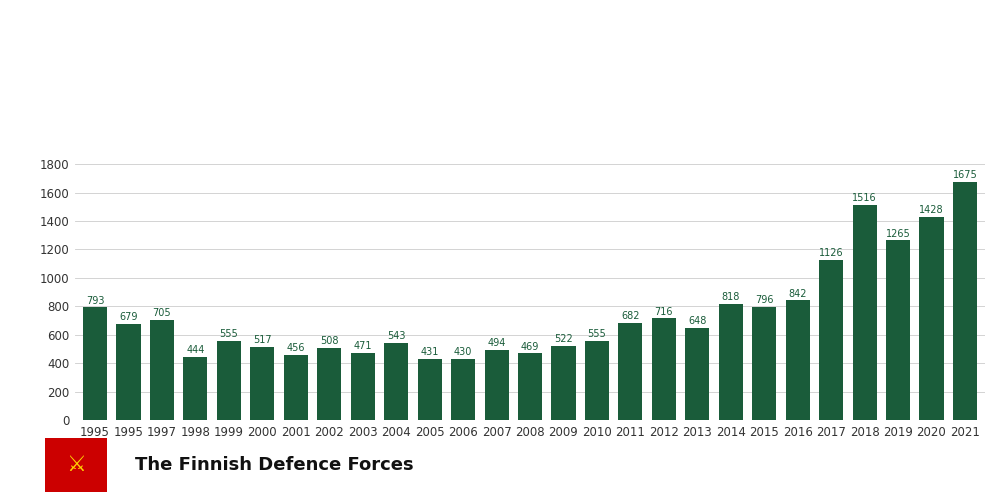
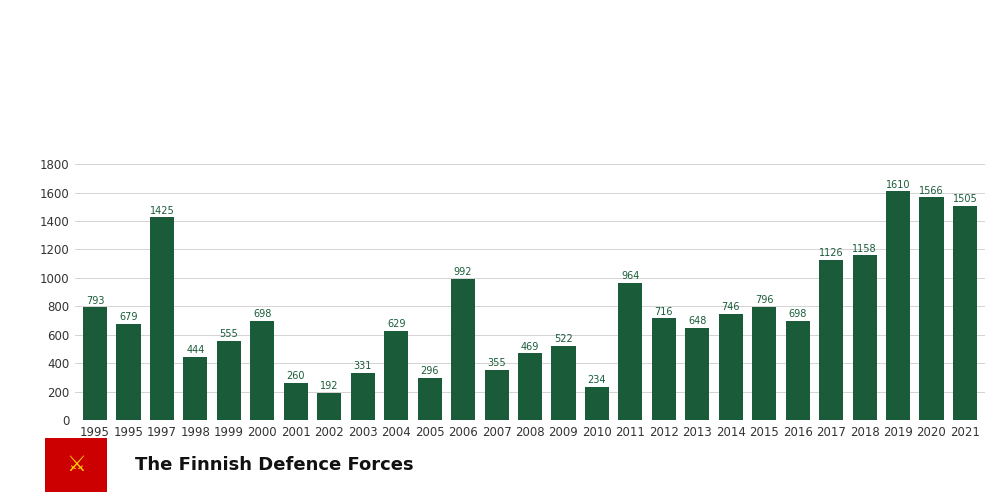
1997: 705 -> 1425
2000: 517 -> 698
2001: 456 -> 260
2002: 508 -> 192
2003: 471 -> 331
2004: 543 -> 629
2005: 431 -> 296
2006: 430 -> 992
2007: 494 -> 355
2010: 555 -> 234
2011: 682 -> 964
2014: 818 -> 746
2016: 842 -> 698
2018: 1516 -> 1158
2019: 1265 -> 1610
2020: 1428 -> 1566
2021: 1675 -> 1505
